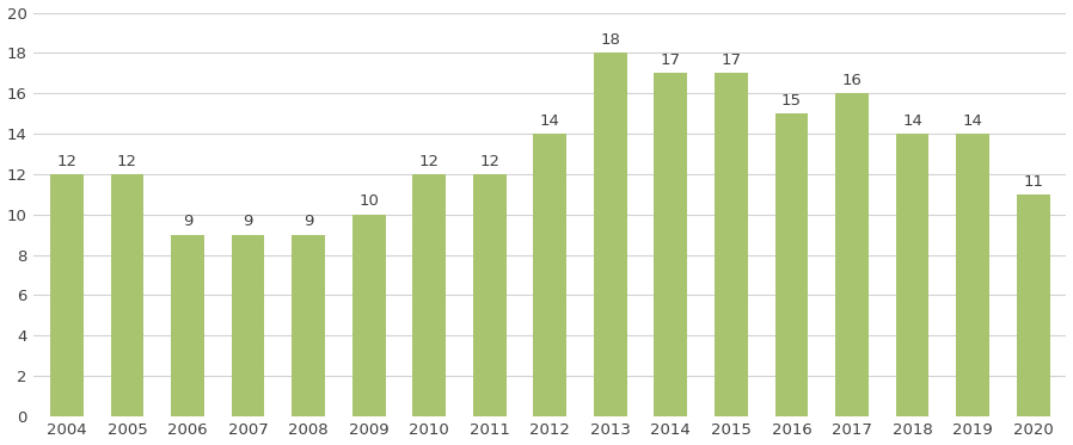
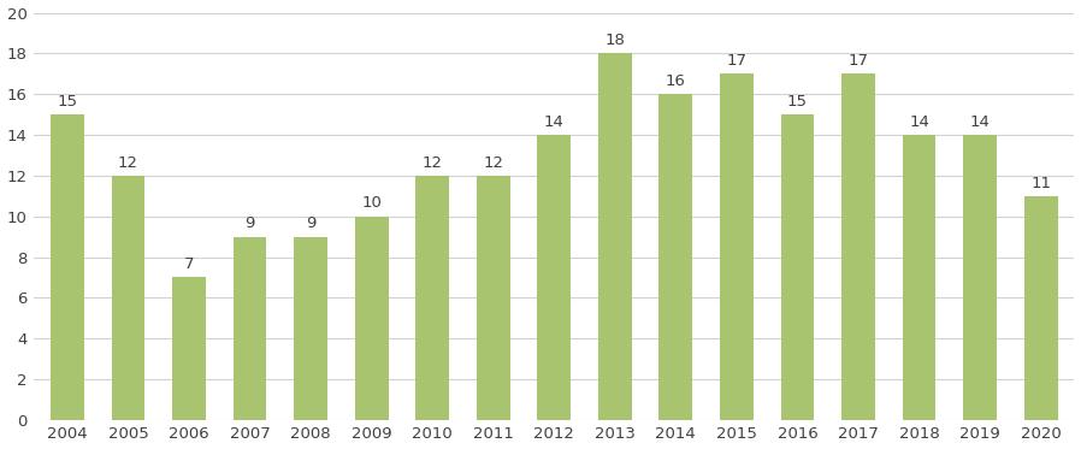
2004: 12 -> 15
2006: 9 -> 7
2014: 17 -> 16
2017: 16 -> 17
